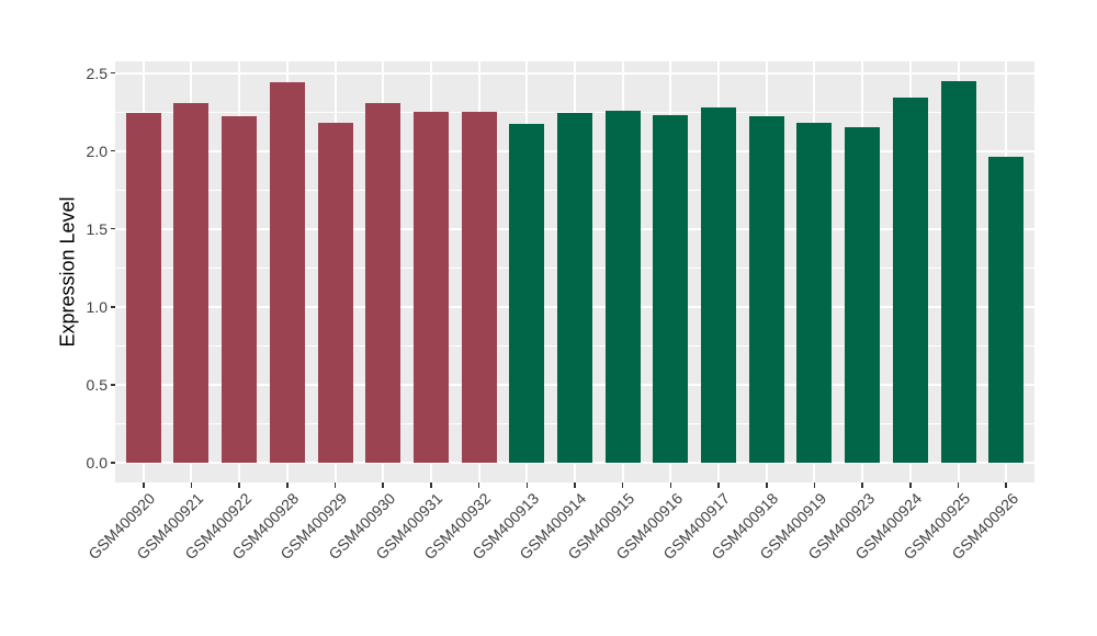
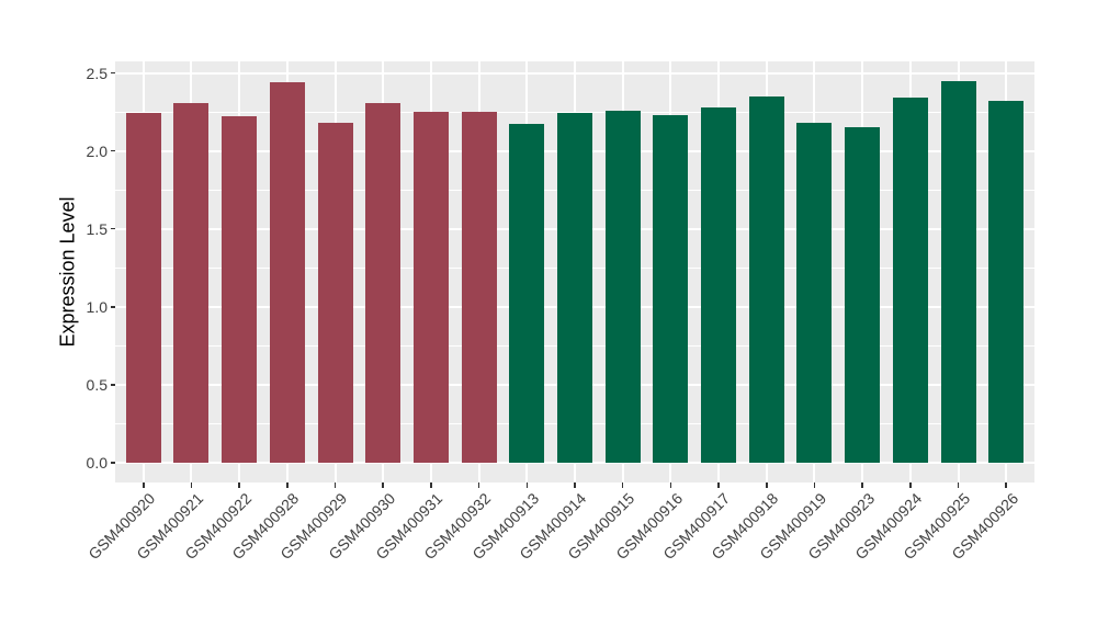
GSM400918: 2.22 -> 2.35
GSM400926: 1.96 -> 2.32
